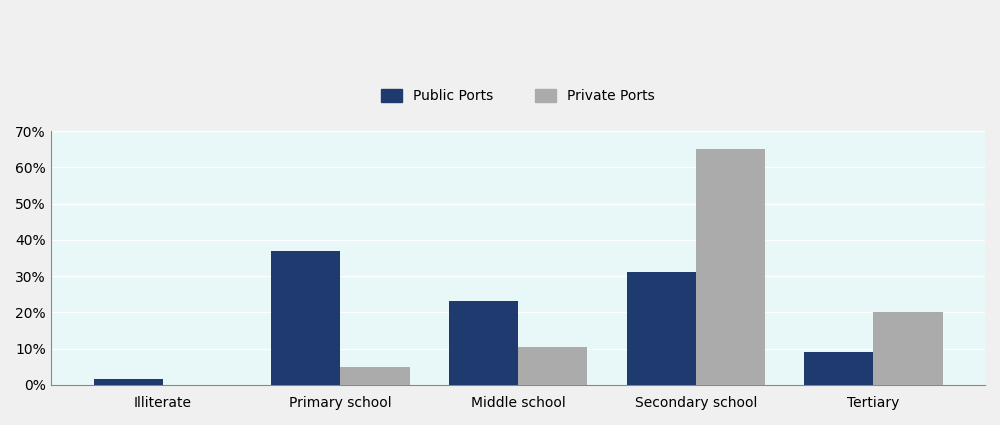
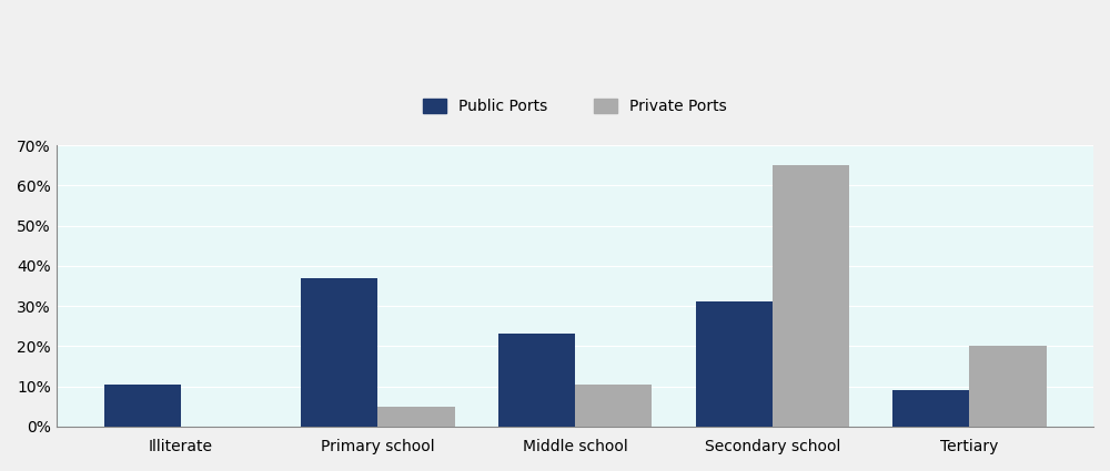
Public Ports/Illiterate: 1.5% -> 10.5%
